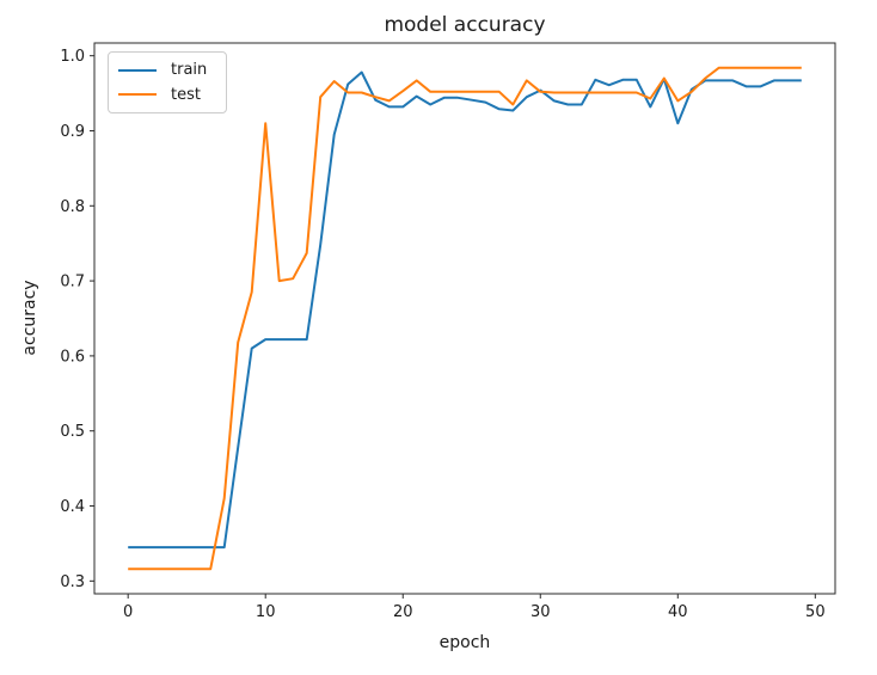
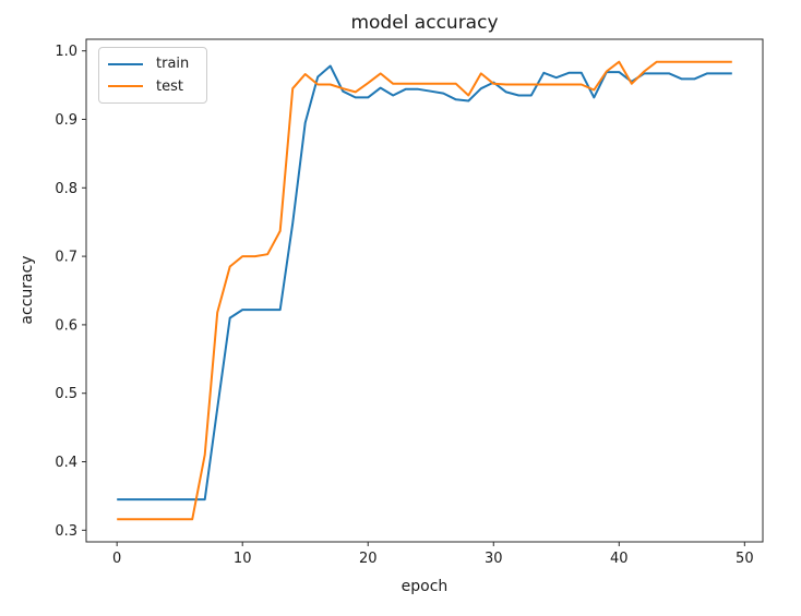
test/10: 0.91 -> 0.70
train/40: 0.91 -> 0.97
test/40: 0.94 -> 0.98
